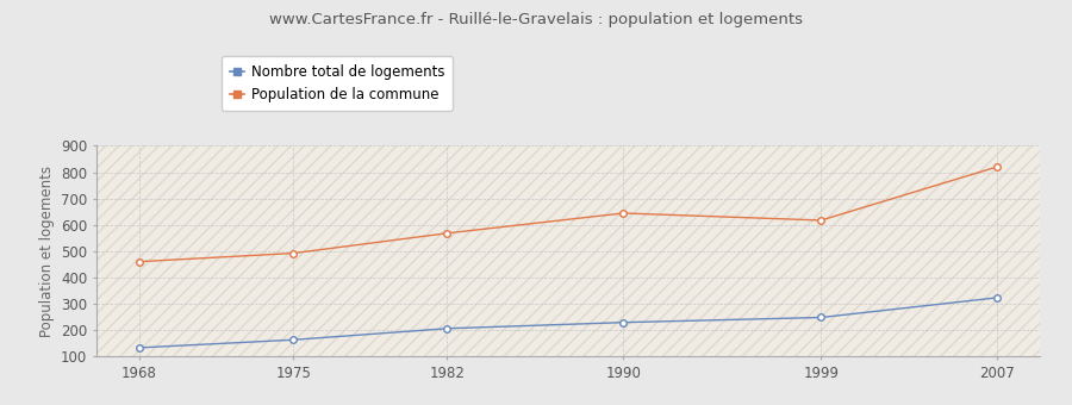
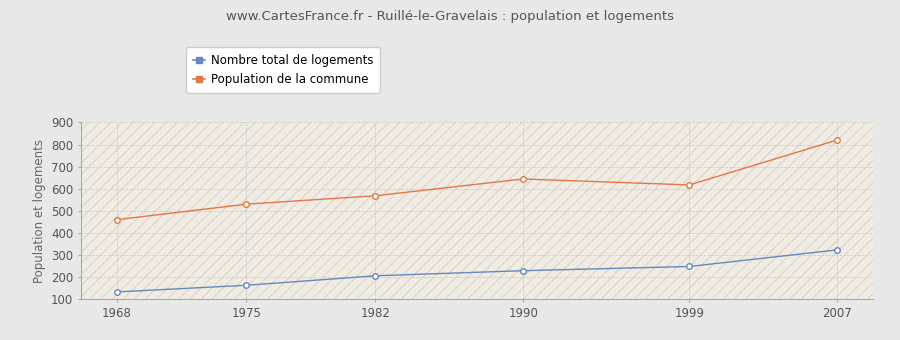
Population de la commune/1975: 492 -> 530
